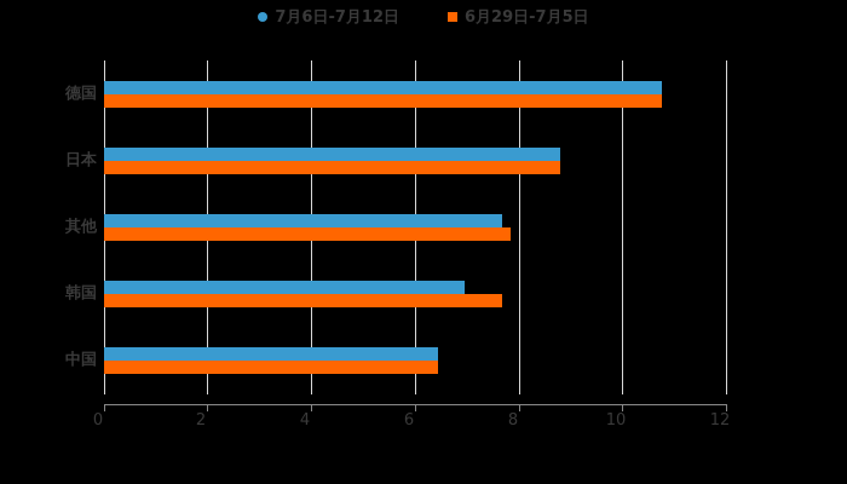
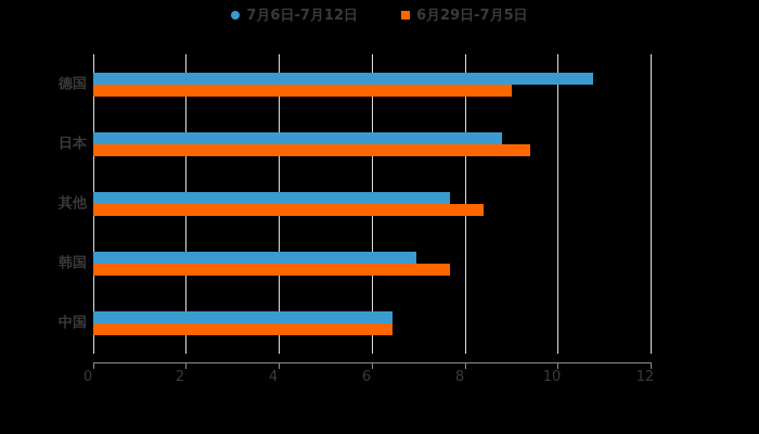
6月29日-7月5日/德国: 10.8 -> 9.0
6月29日-7月5日/日本: 8.8 -> 9.4
6月29日-7月5日/其他: 7.8 -> 8.4
